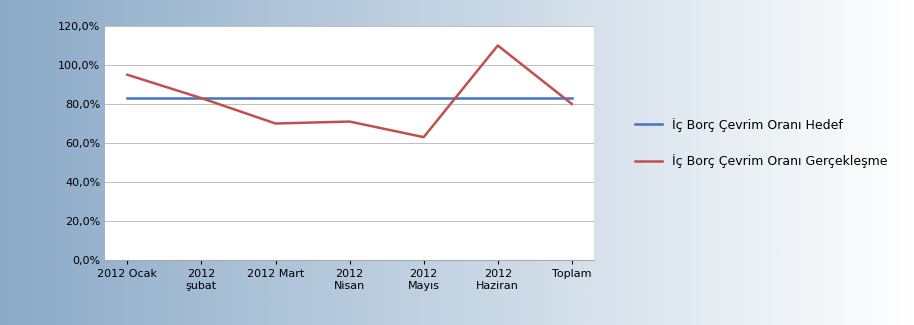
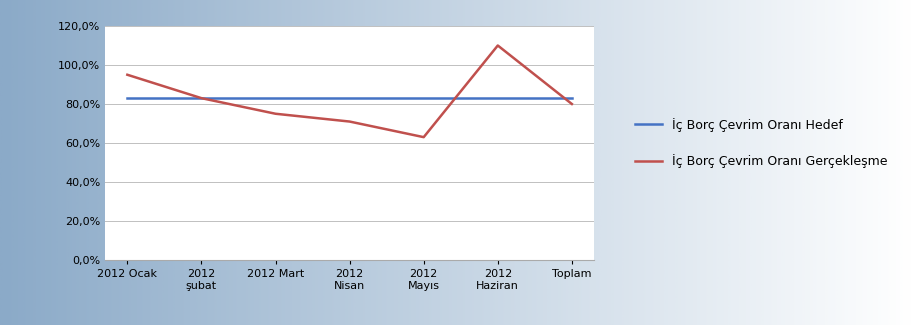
İç Borç Çevrim Oranı Gerçekleşme/2012 Mart: 70% -> 75%
